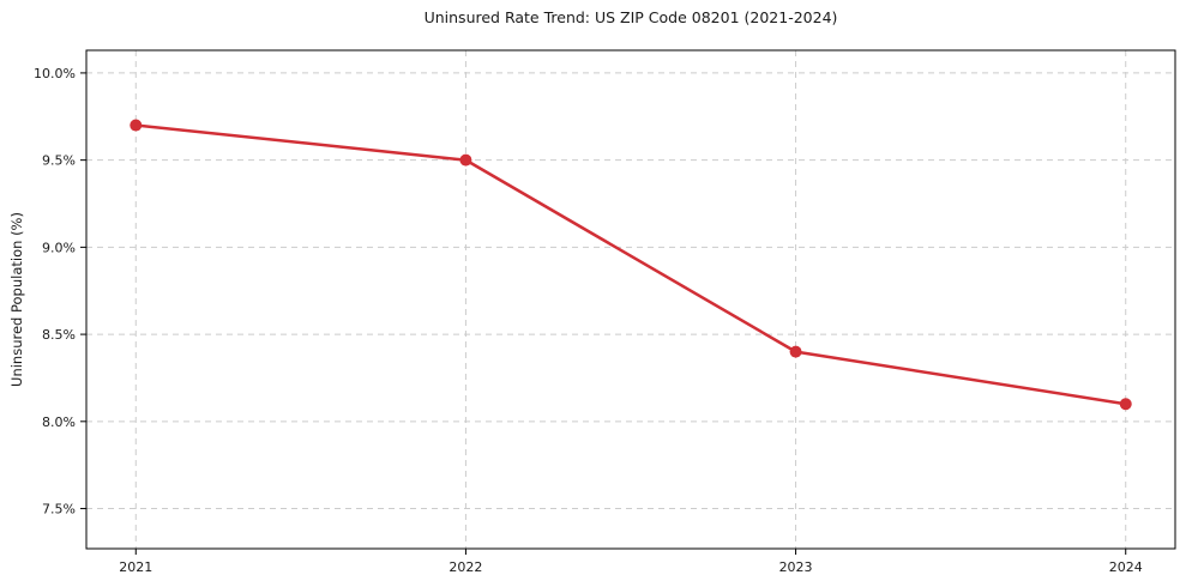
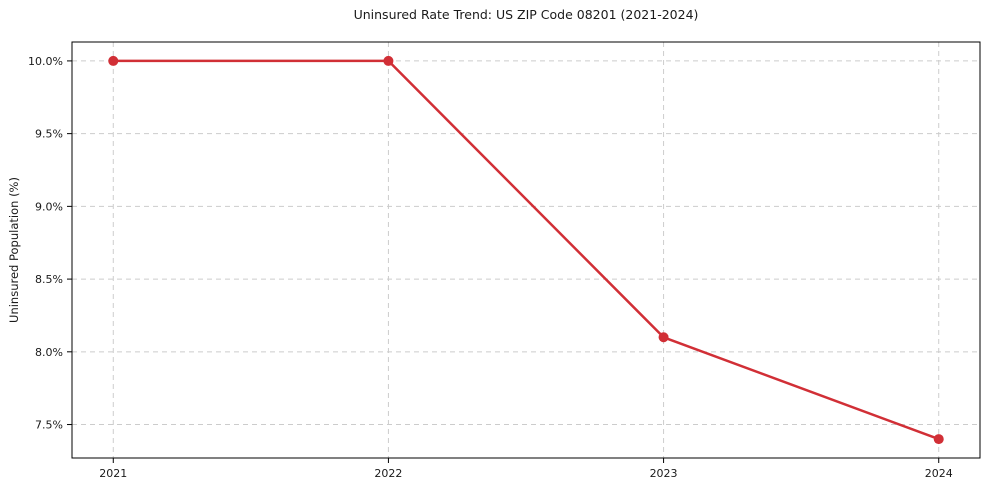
2021: 9.7% -> 10.0%
2022: 9.5% -> 10.0%
2023: 8.4% -> 8.1%
2024: 8.1% -> 7.4%
